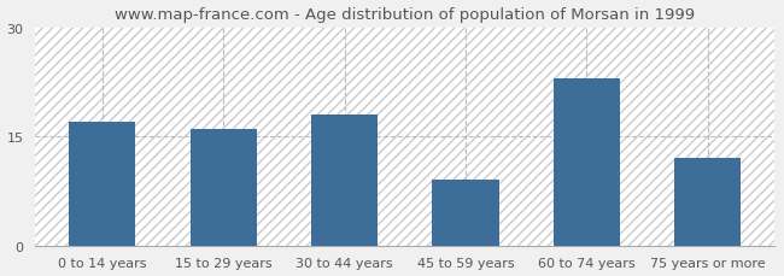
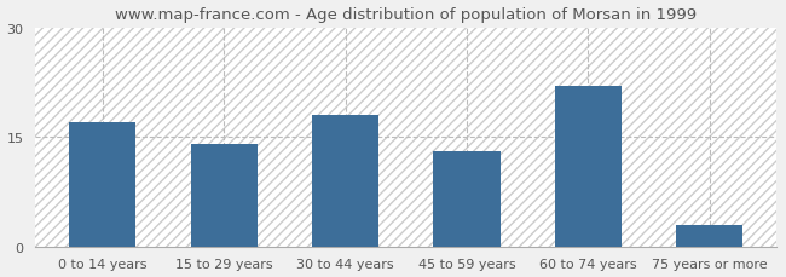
15 to 29 years: 16 -> 14
45 to 59 years: 9 -> 13
60 to 74 years: 23 -> 22
75 years or more: 12 -> 3
